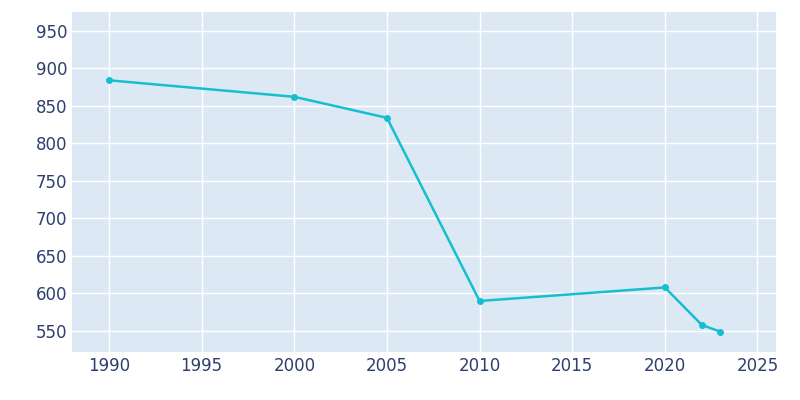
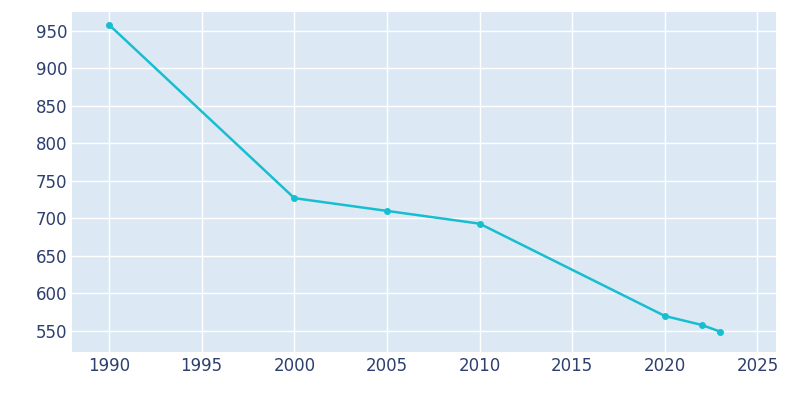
1990: 884 -> 958
2000: 862 -> 727
2005: 834 -> 710
2010: 590 -> 693
2020: 608 -> 570
